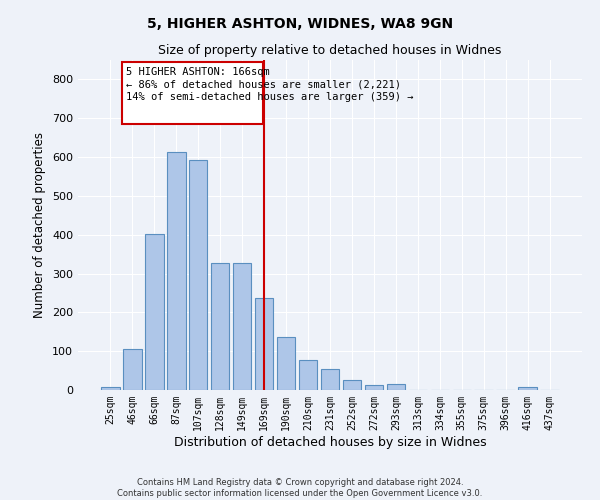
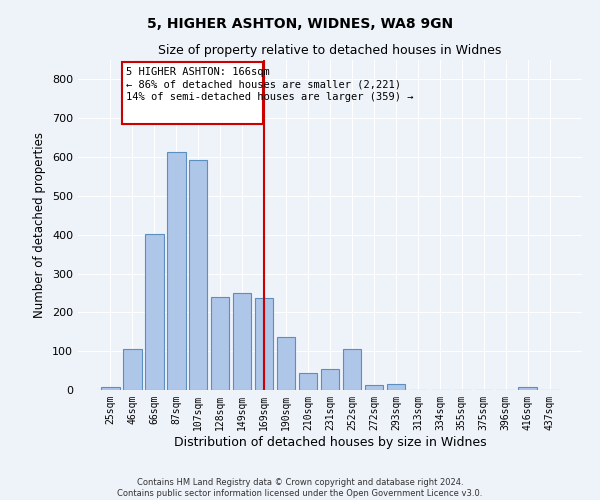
128sqm: 328 -> 240
149sqm: 328 -> 250
210sqm: 76 -> 45
252sqm: 25 -> 105
